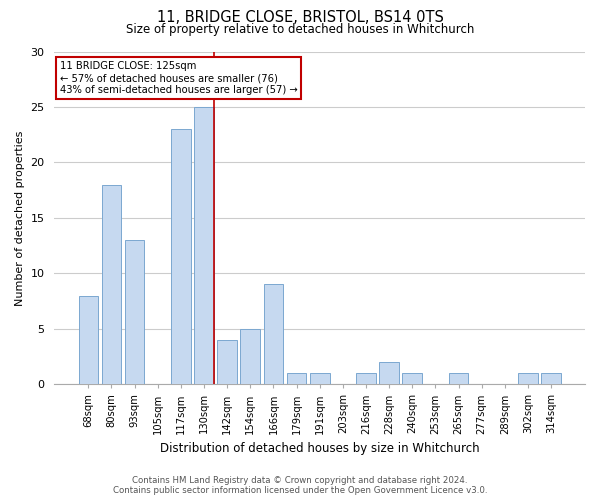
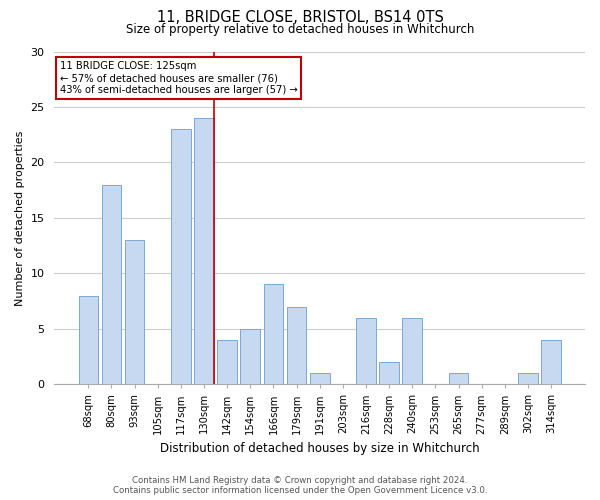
130sqm: 25 -> 24
179sqm: 1 -> 7
216sqm: 1 -> 6
240sqm: 1 -> 6
314sqm: 1 -> 4
